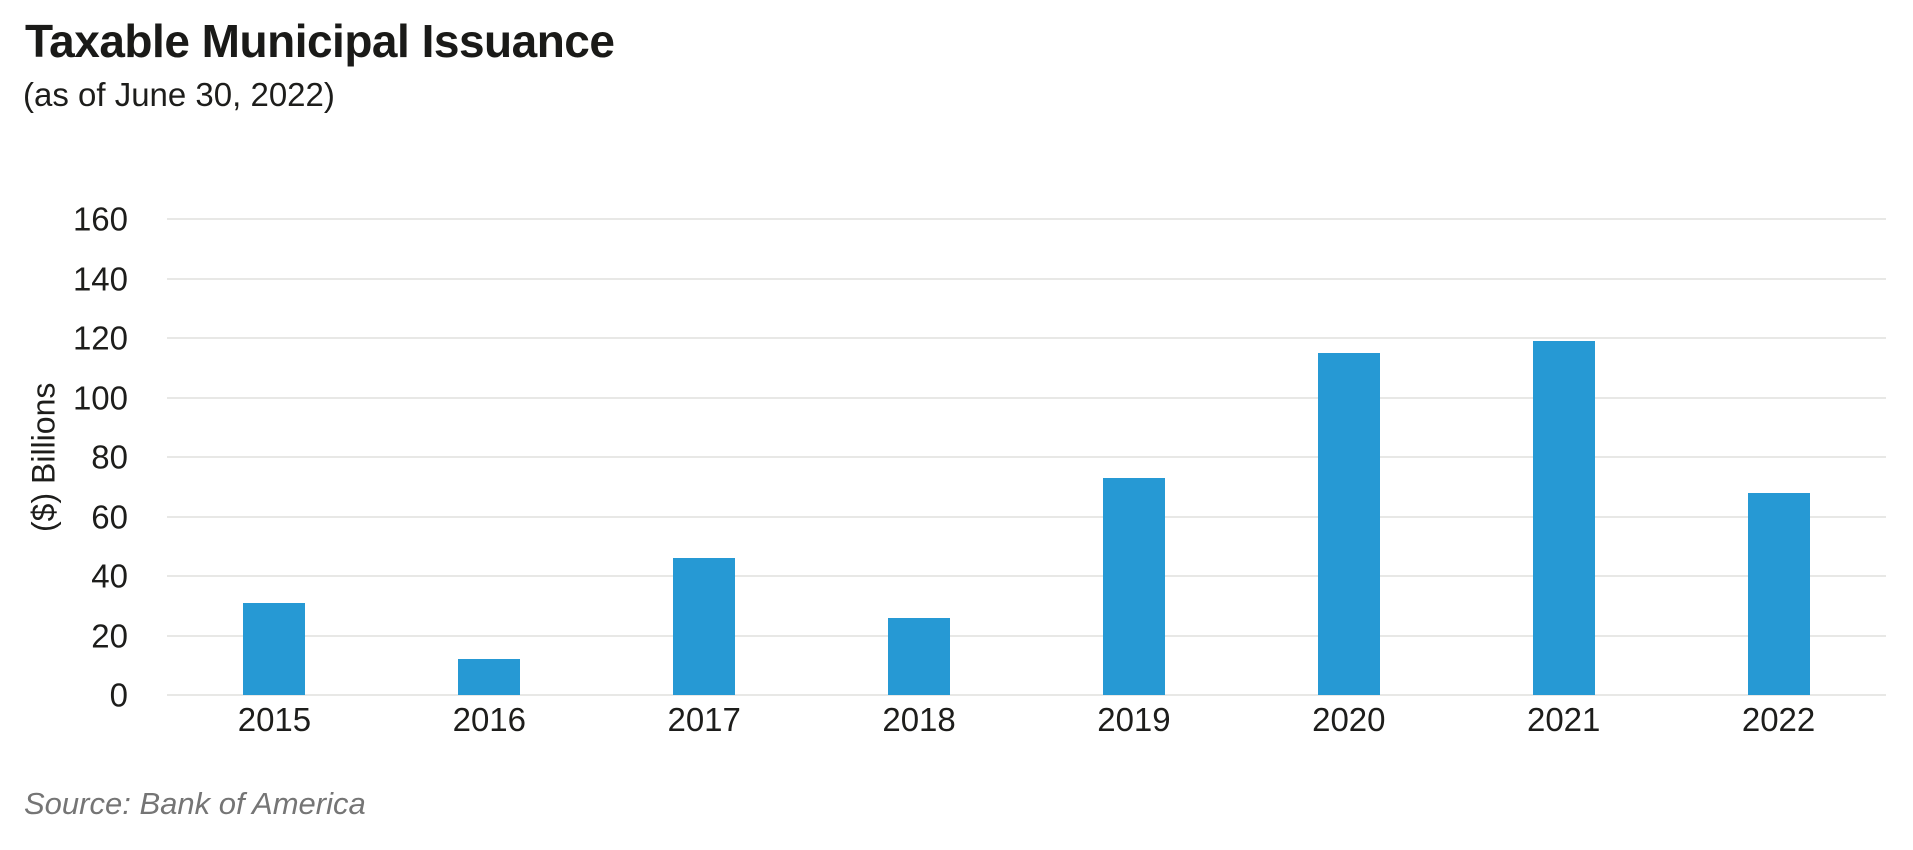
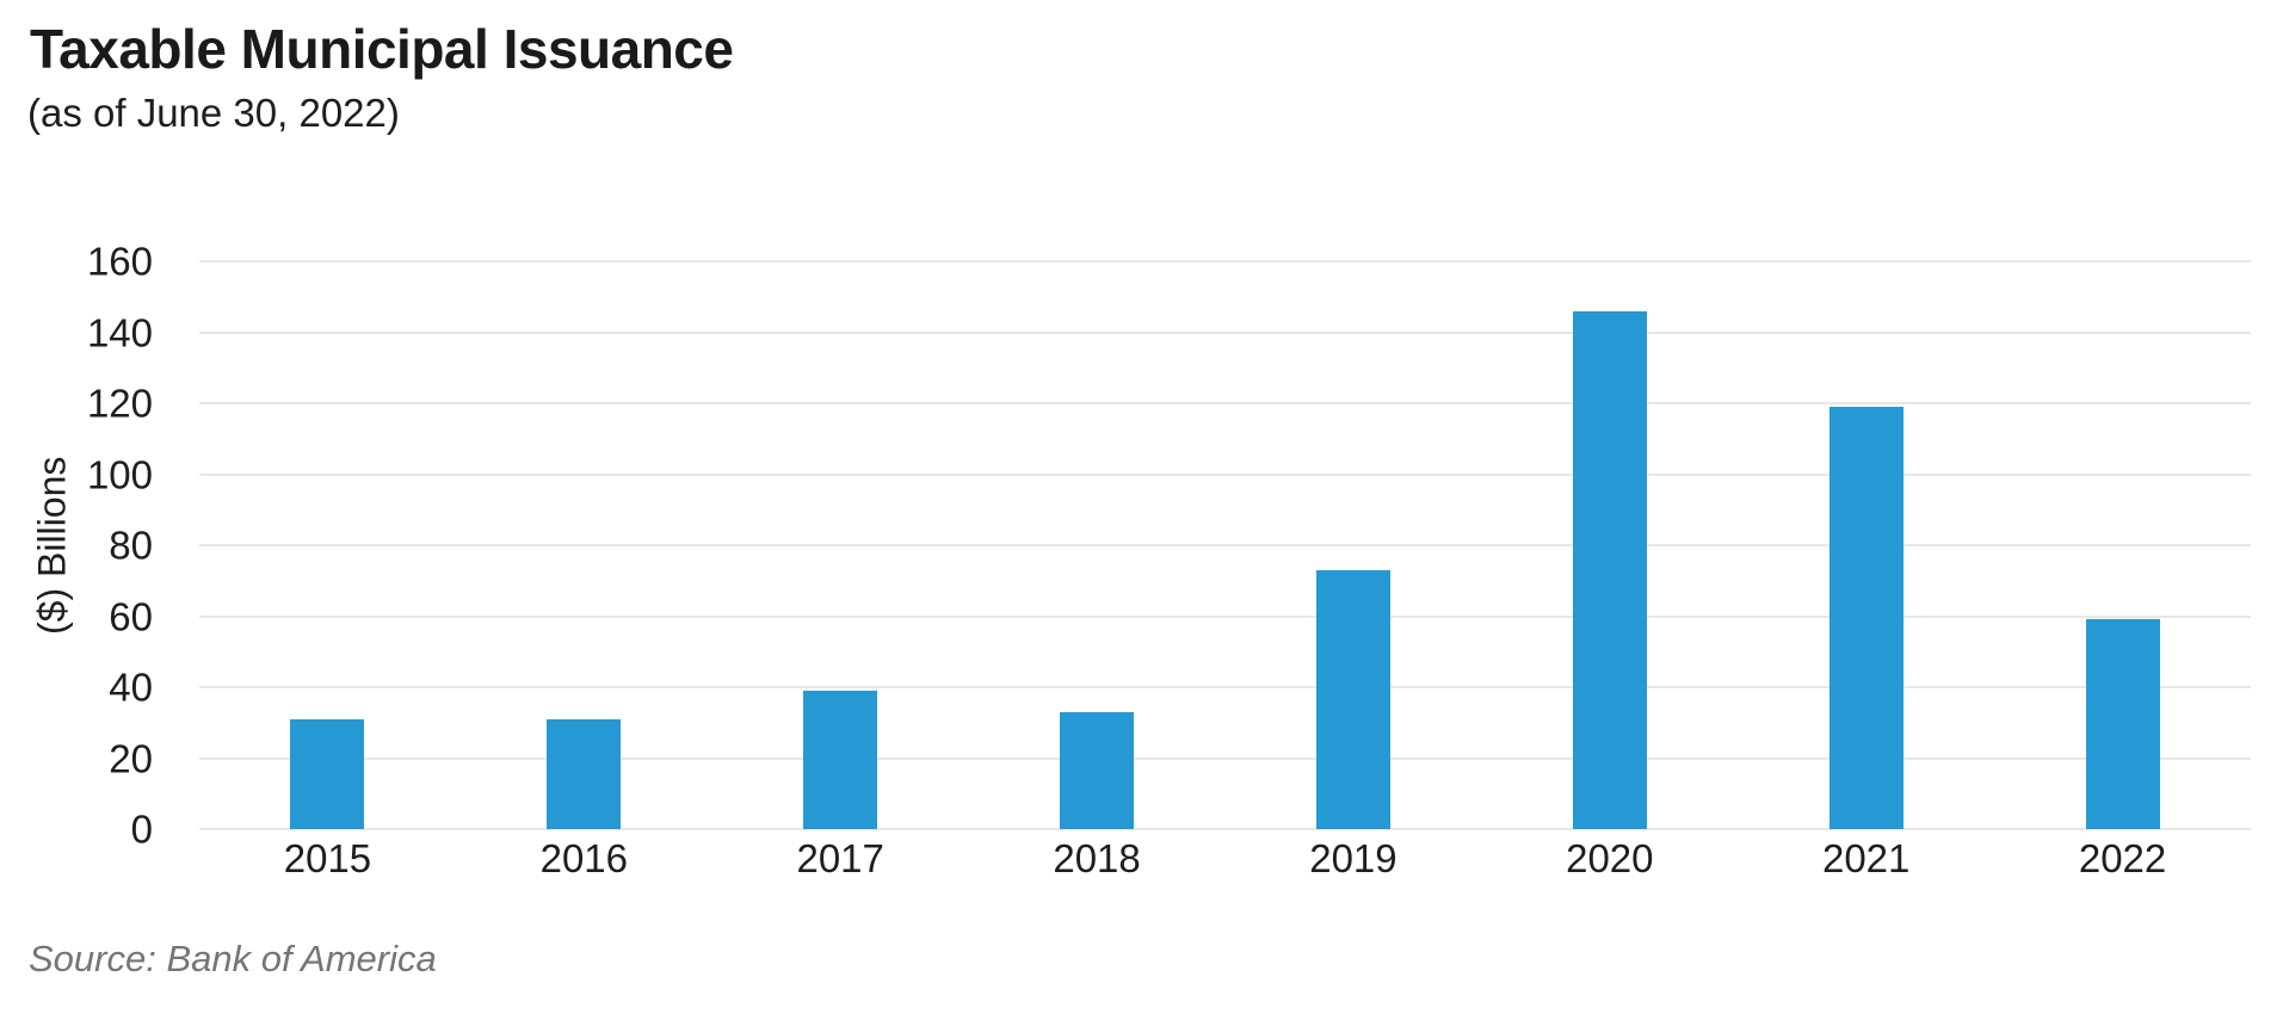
2016: 12 -> 31
2017: 46 -> 39
2018: 26 -> 33
2020: 115 -> 146
2022: 68 -> 59
